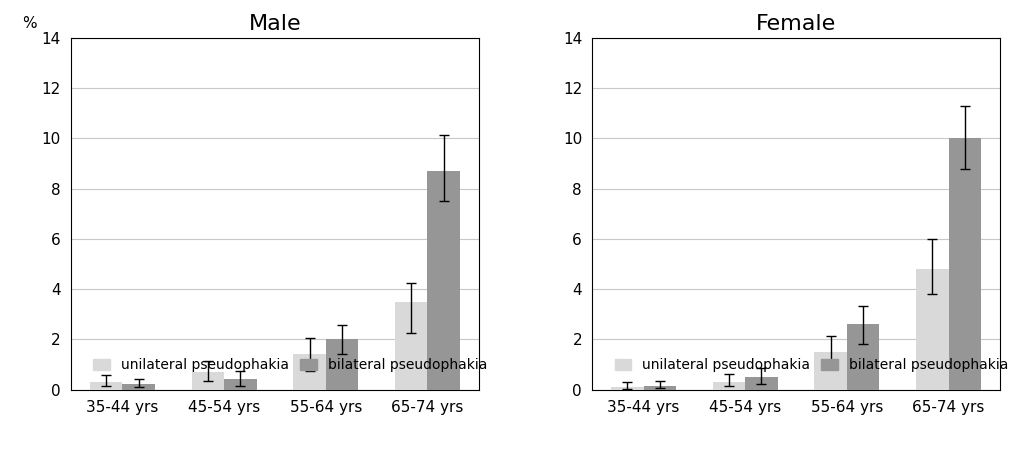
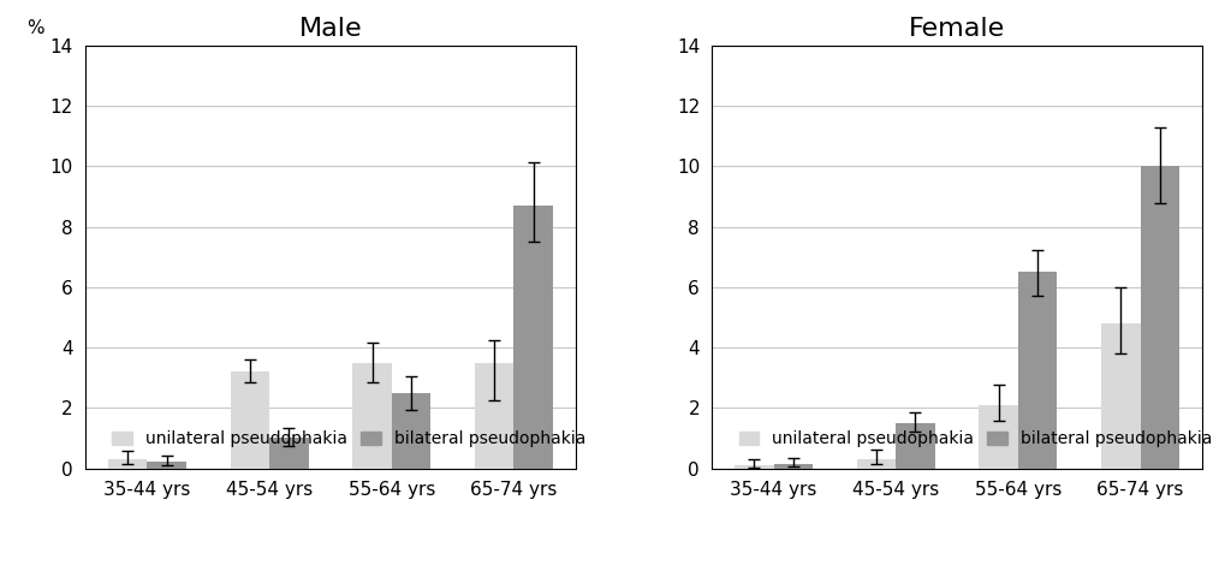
Male/unilateral pseudophakia/45-54 yrs: 0.7 -> 3.2
Male/bilateral pseudophakia/45-54 yrs: 0.4 -> 1.0
Male/unilateral pseudophakia/55-64 yrs: 1.4 -> 3.5
Male/bilateral pseudophakia/55-64 yrs: 2.0 -> 2.5
Female/bilateral pseudophakia/45-54 yrs: 0.50 -> 1.50
Female/unilateral pseudophakia/55-64 yrs: 1.5 -> 2.1
Female/bilateral pseudophakia/55-64 yrs: 2.60 -> 6.50
